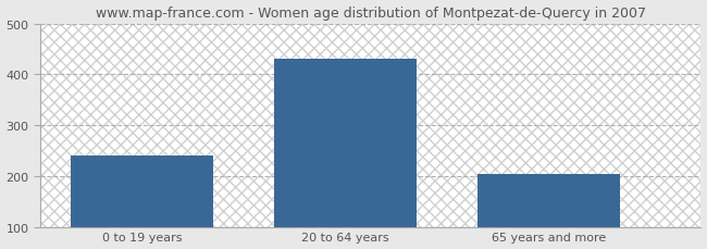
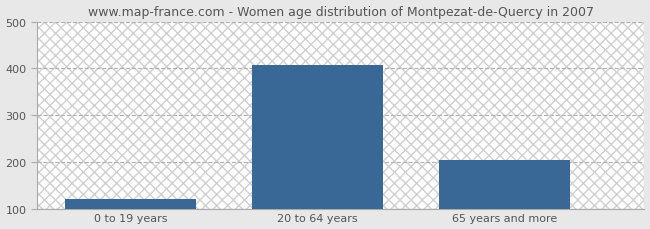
0 to 19 years: 240 -> 120
20 to 64 years: 430 -> 406
